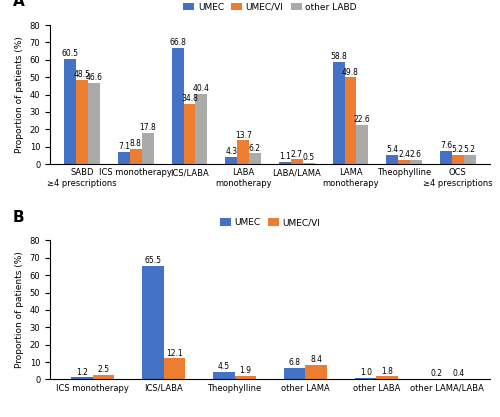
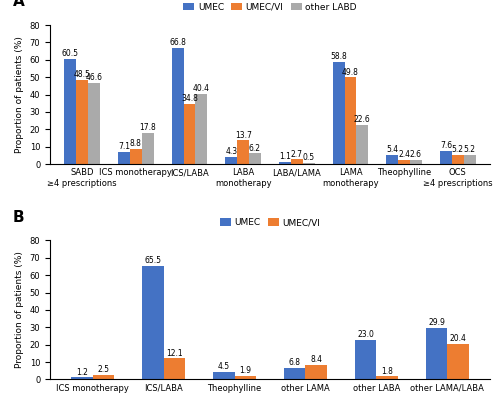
UMEC/other LABA: 1.0 -> 23.0
UMEC/other LAMA/LABA: 0.2 -> 29.9
UMEC/VI/other LAMA/LABA: 0.4 -> 20.4
